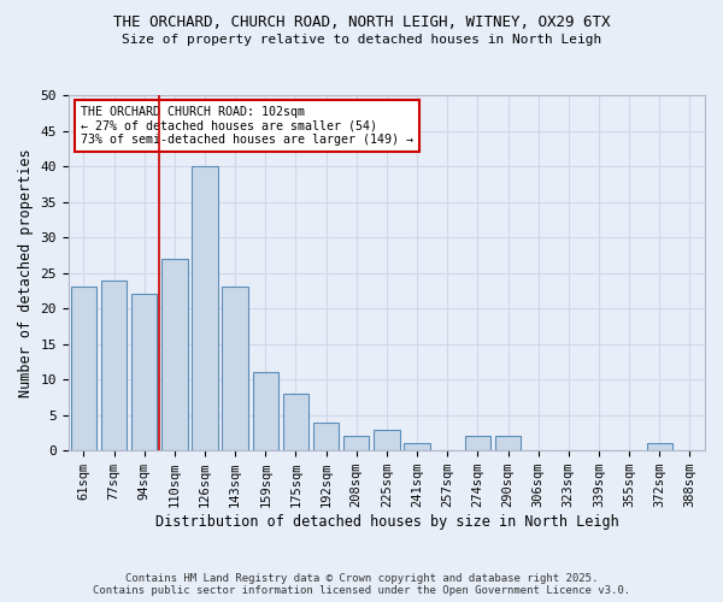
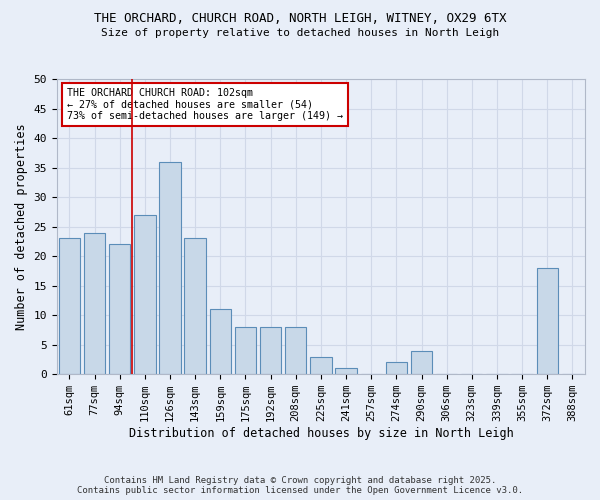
126sqm: 40 -> 36
192sqm: 4 -> 8
208sqm: 2 -> 8
290sqm: 2 -> 4
372sqm: 1 -> 18
